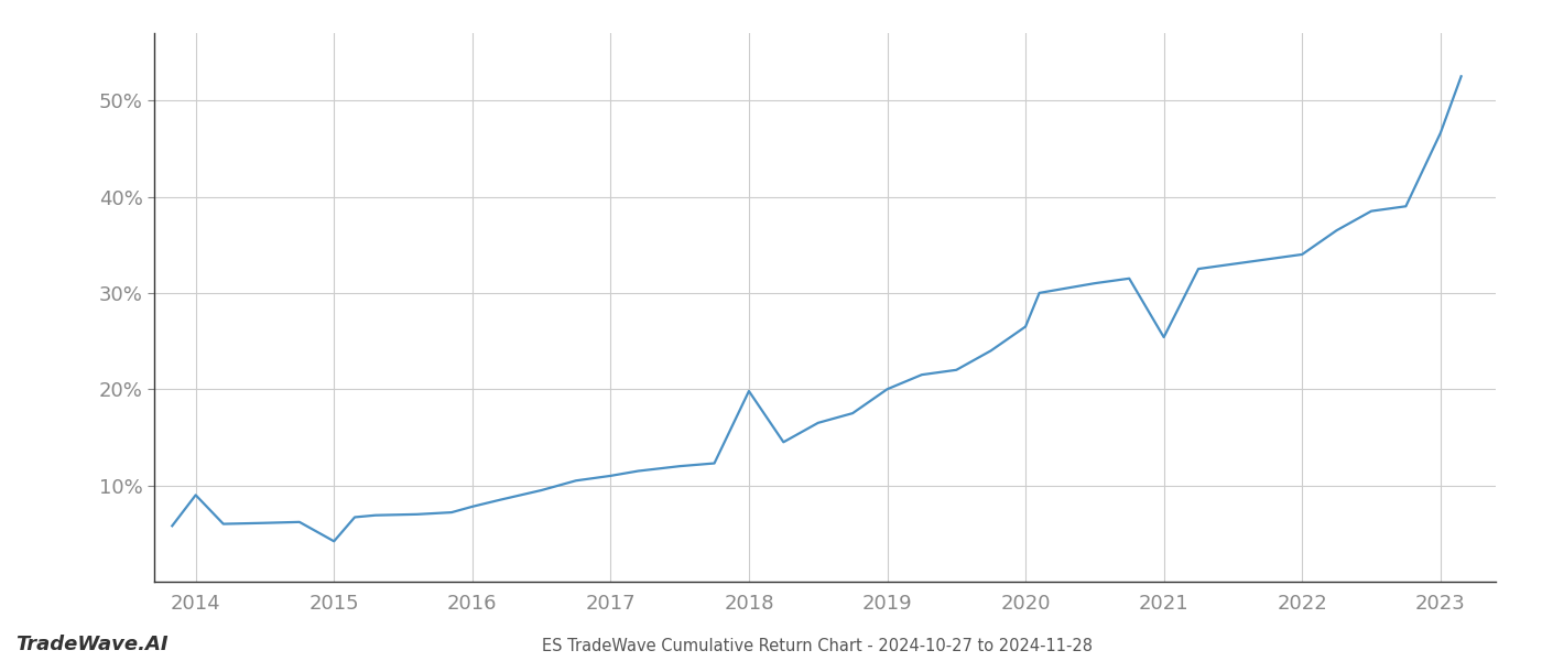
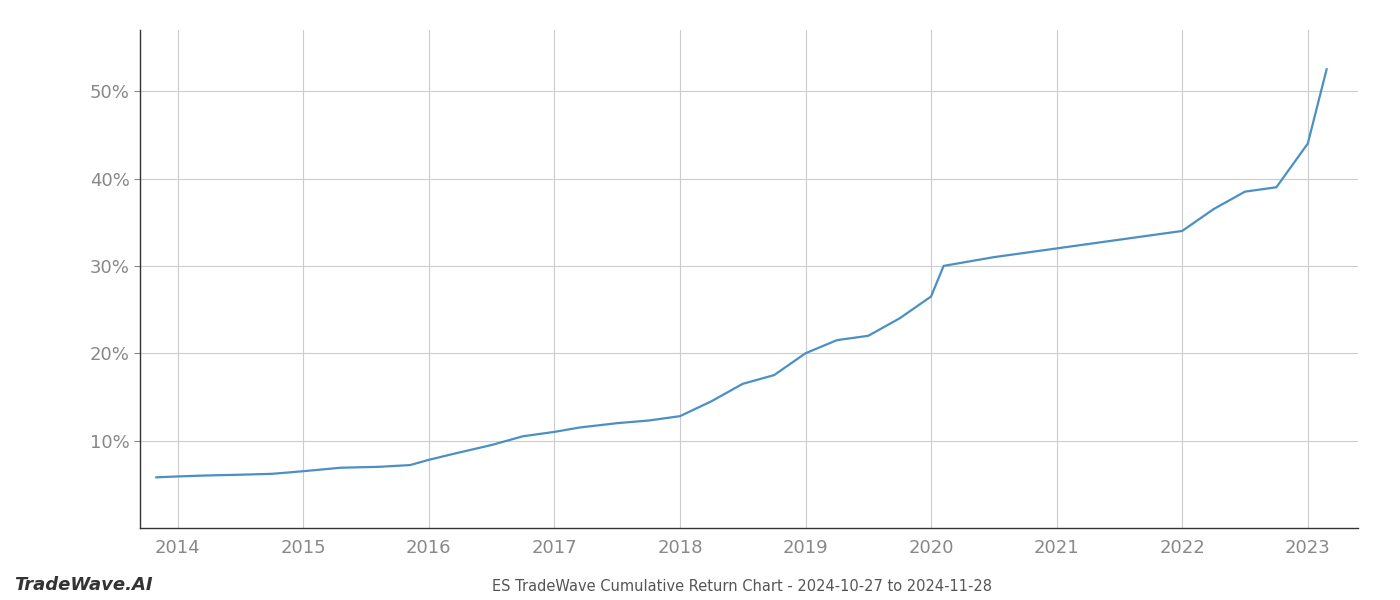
2014: 9.0% -> 5.9%
2015: 4.2% -> 6.5%
2018: 19.8% -> 12.8%
2021: 25.4% -> 32.0%
2023: 46.6% -> 44.0%
